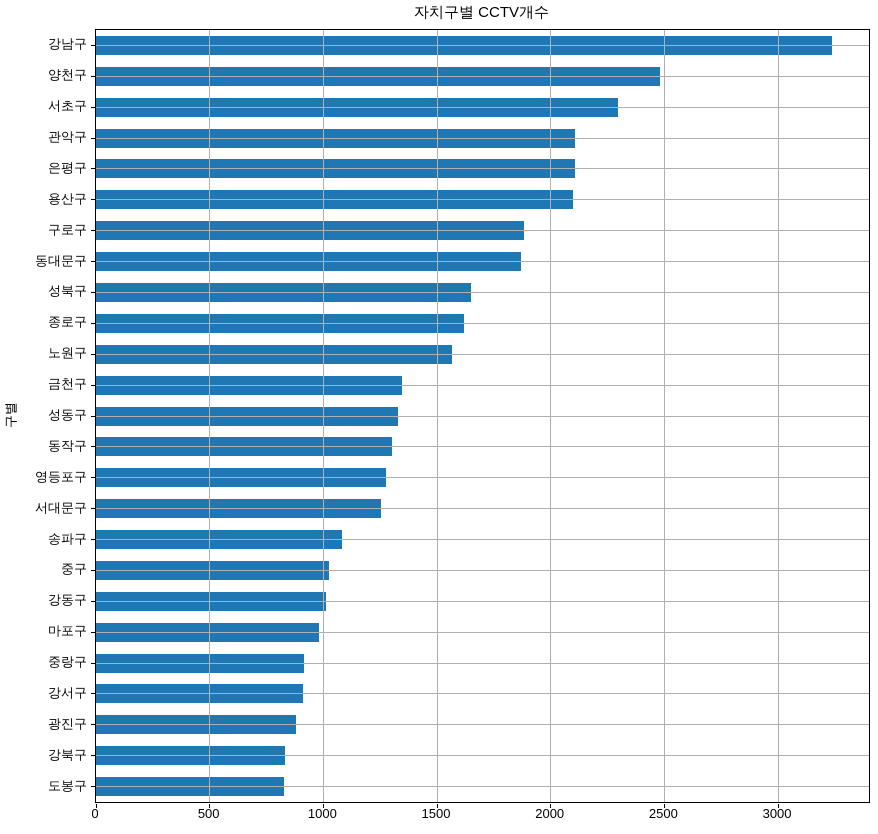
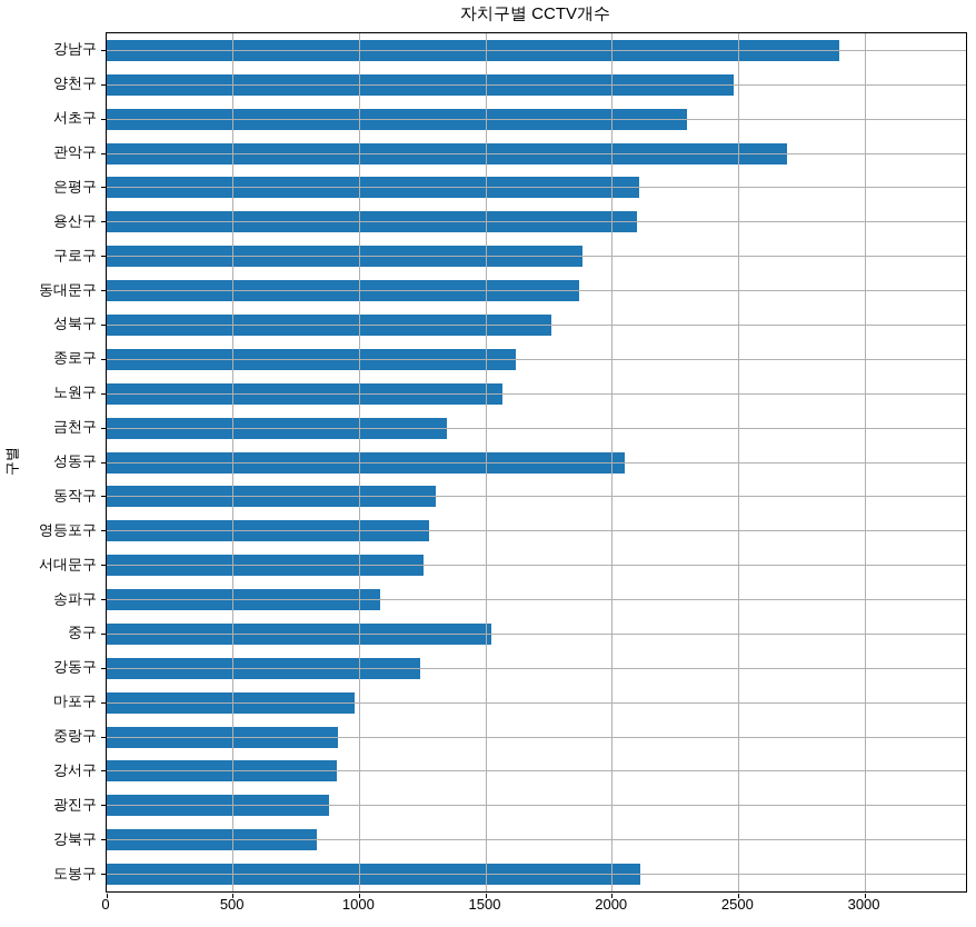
강남구: 3240 -> 2900
관악구: 2110 -> 2690
성북구: 1650 -> 1760
성동구: 1330 -> 2050
중구: 1020 -> 1520
강동구: 1010 -> 1240
도봉구: 820 -> 2110
